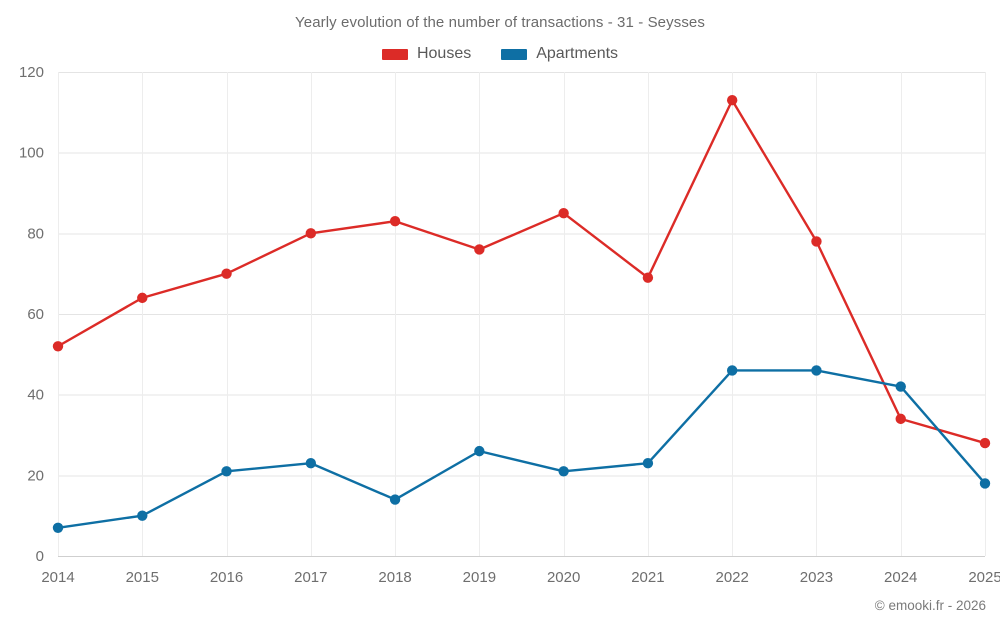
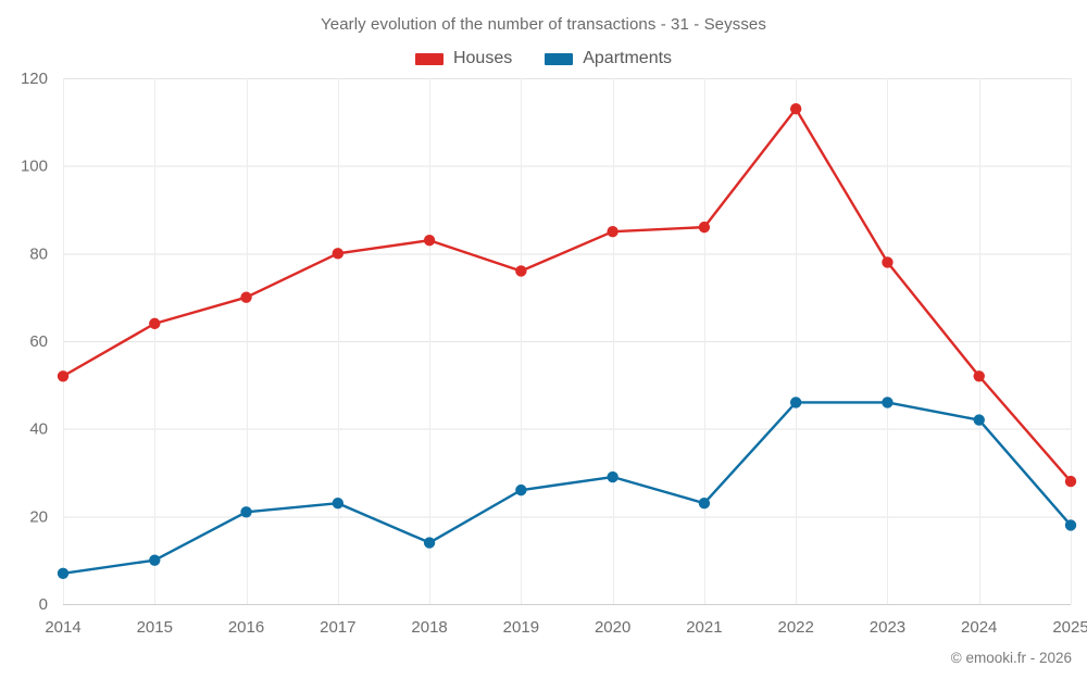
Apartments/2020: 21 -> 29
Houses/2021: 69 -> 86
Houses/2024: 34 -> 52
